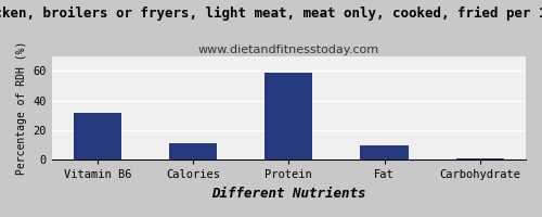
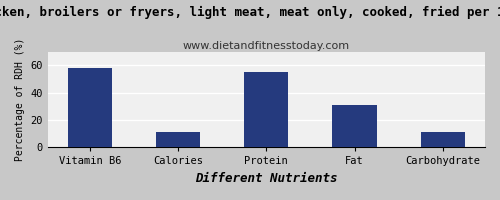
Vitamin B6: 32 -> 58
Protein: 59 -> 55
Fat: 10 -> 31
Carbohydrate: 1 -> 11
